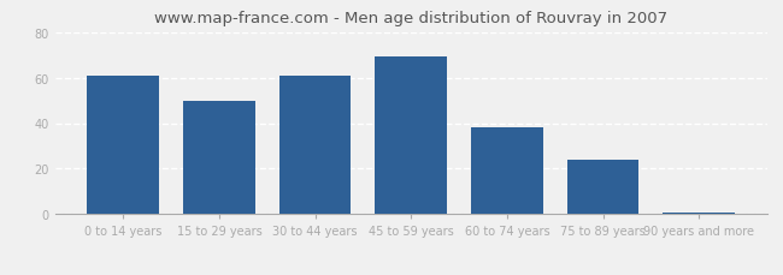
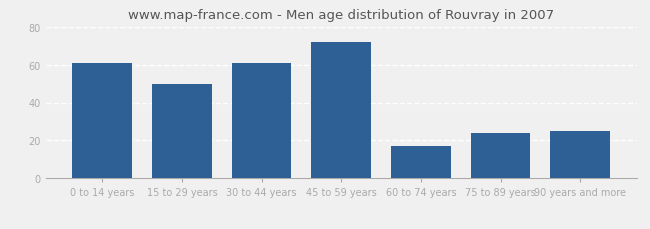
45 to 59 years: 69 -> 72
60 to 74 years: 38 -> 17
90 years and more: 1 -> 25
